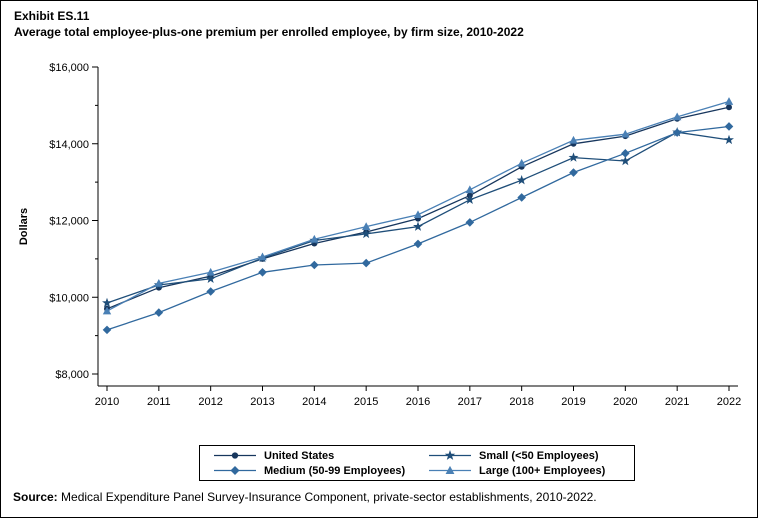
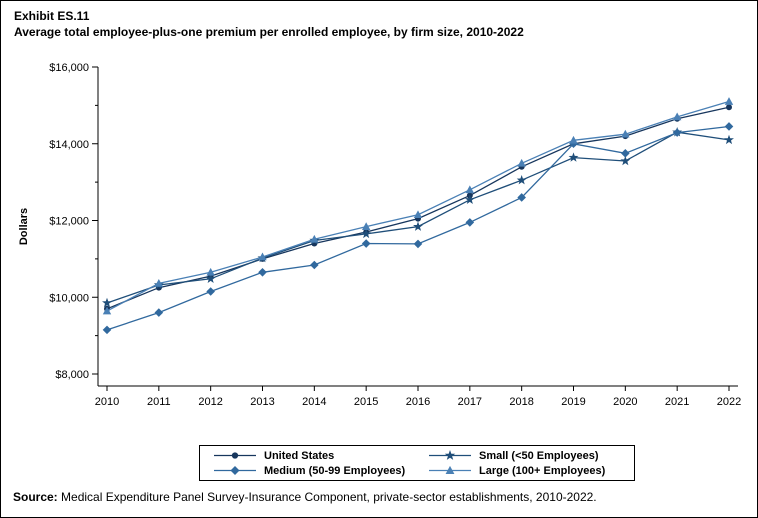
Medium (50-99 Employees)/2015: $10900 -> $11400
Medium (50-99 Employees)/2019: $13200 -> $14000
